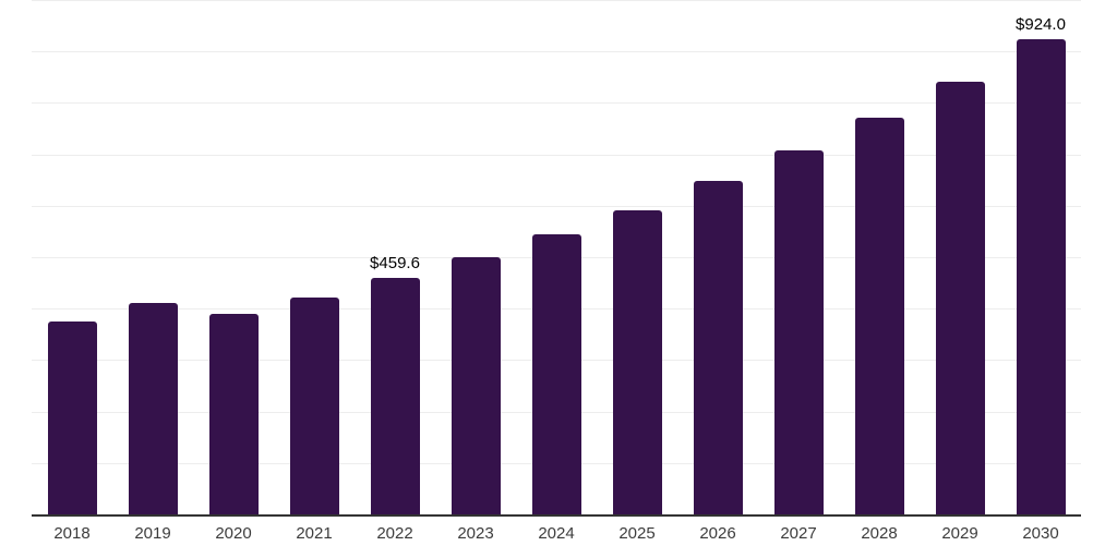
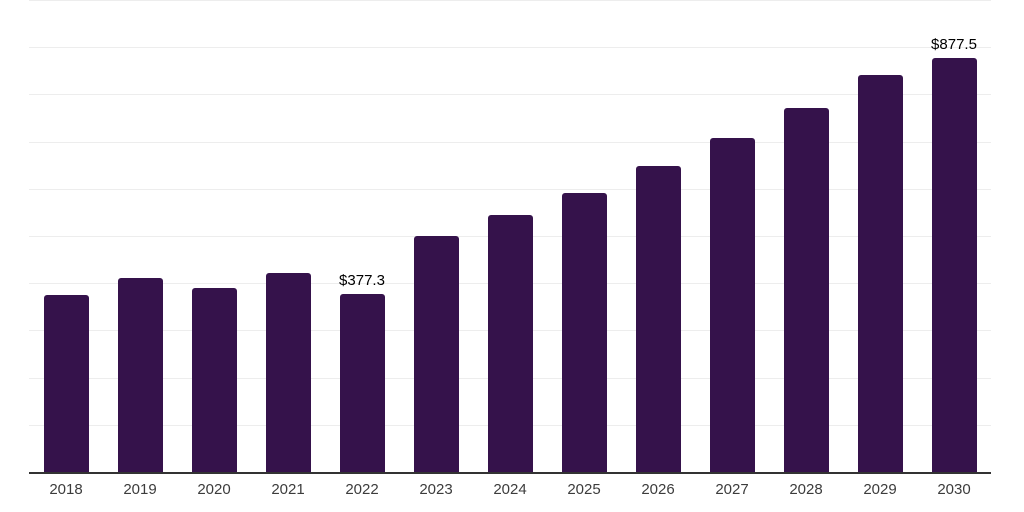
2022: $459.6 -> $377.3
2030: $924.0 -> $877.5
